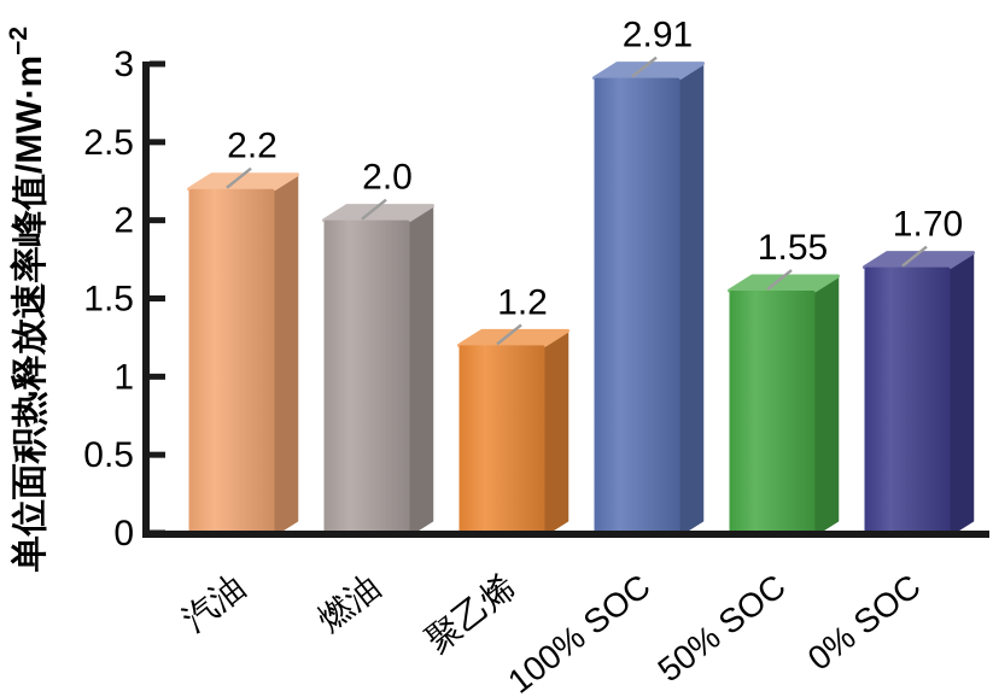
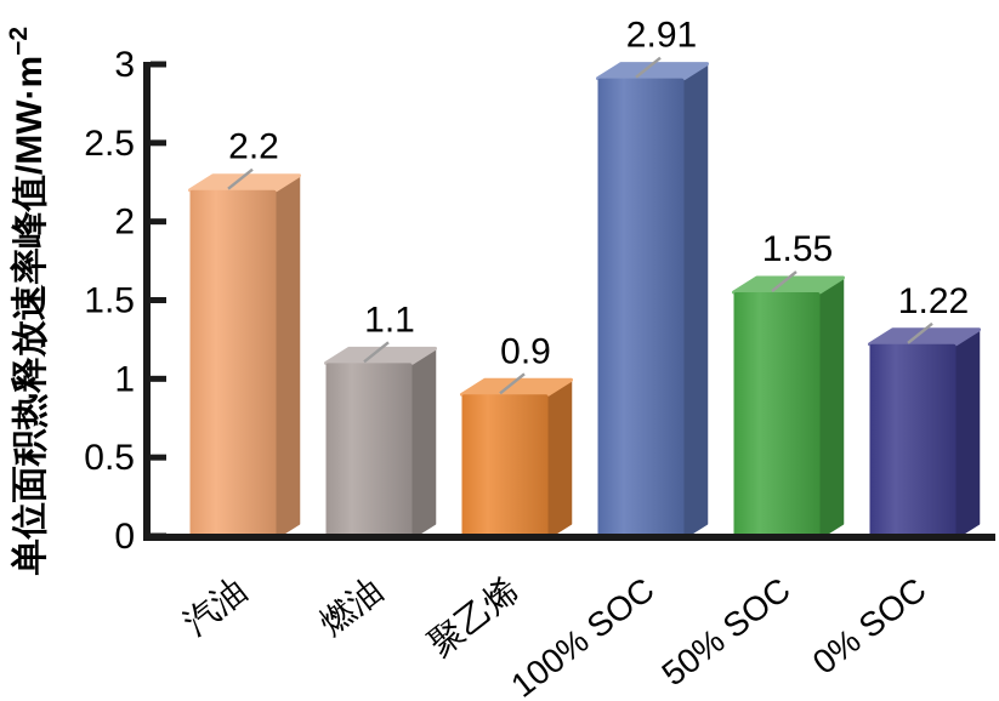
燃油: 2.0 -> 1.1
聚乙烯: 1.2 -> 0.9
0% SOC: 1.70 -> 1.22
